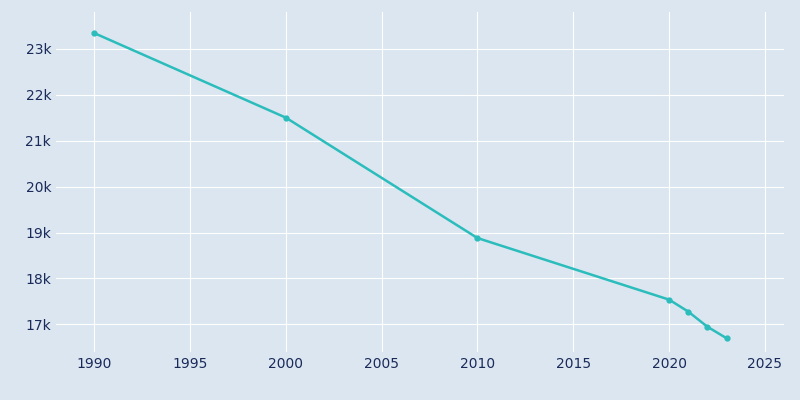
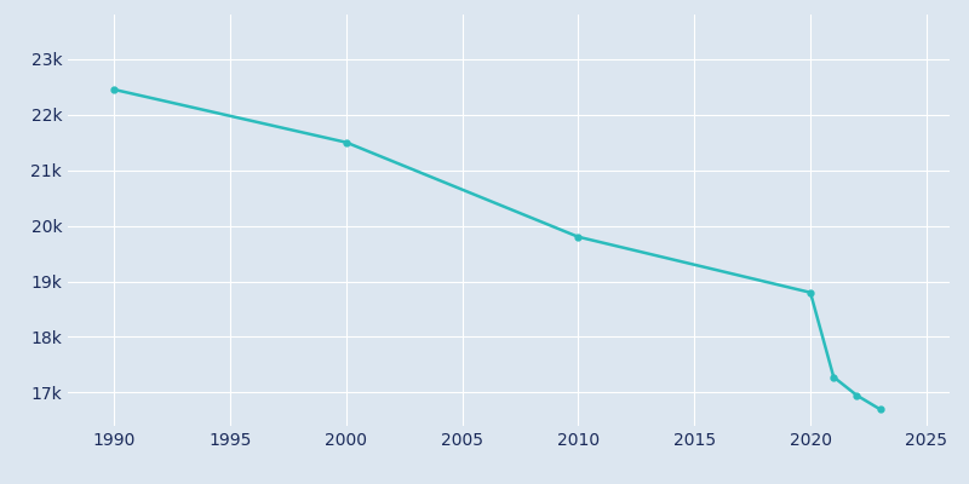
1990: 23.34k -> 22.45k
2010: 18.88k -> 19.80k
2020: 17.54k -> 18.80k
